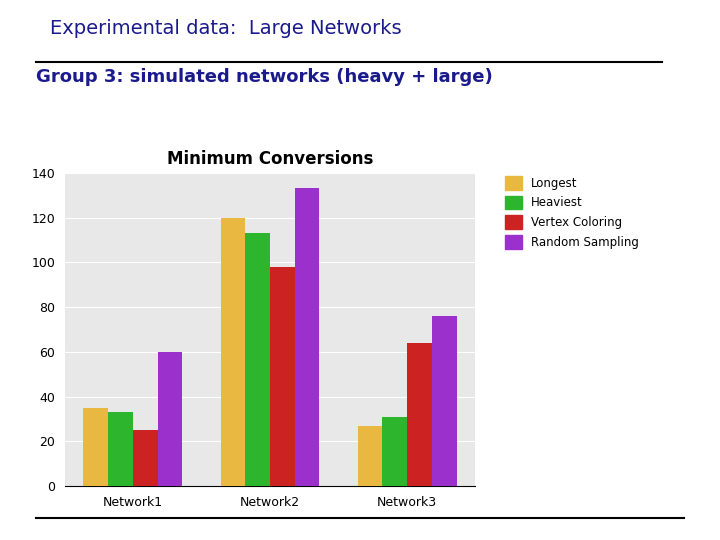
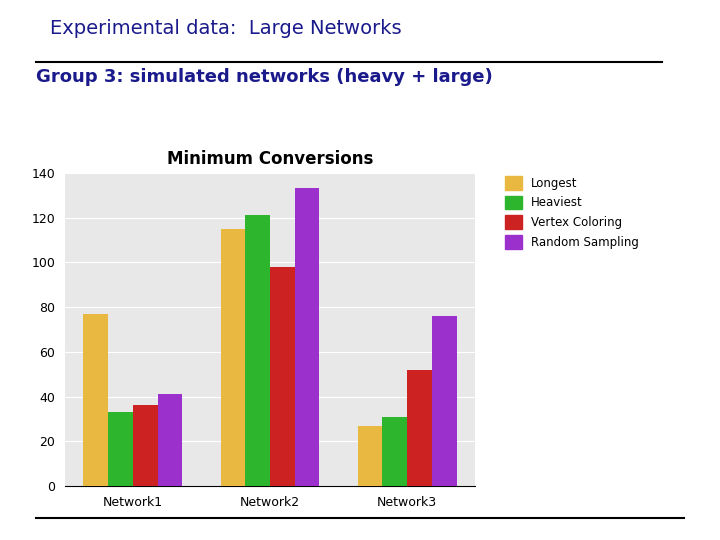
Longest/Network1: 35 -> 77
Vertex Coloring/Network1: 25 -> 36
Random Sampling/Network1: 60 -> 41
Longest/Network2: 120 -> 115
Heaviest/Network2: 113 -> 121
Vertex Coloring/Network3: 64 -> 52
